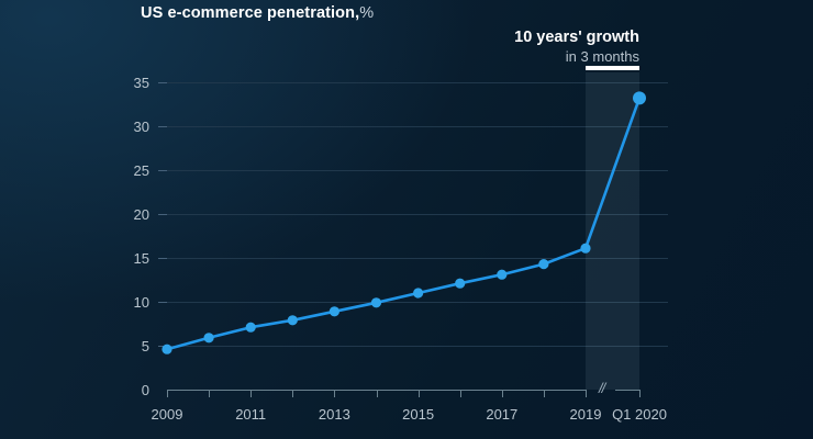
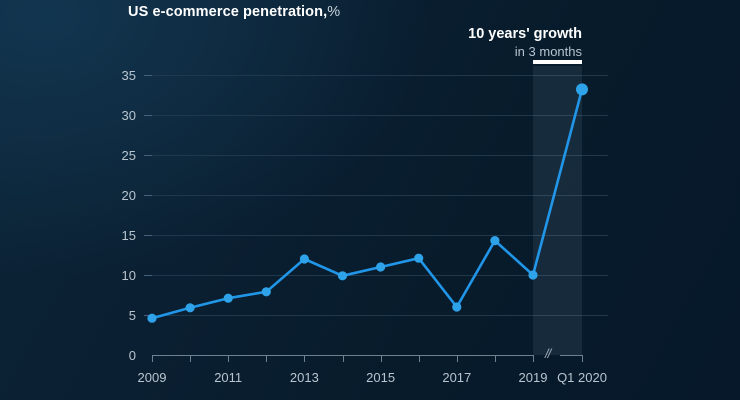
2013: 9 -> 12
2017: 13 -> 6
2019: 16 -> 10
